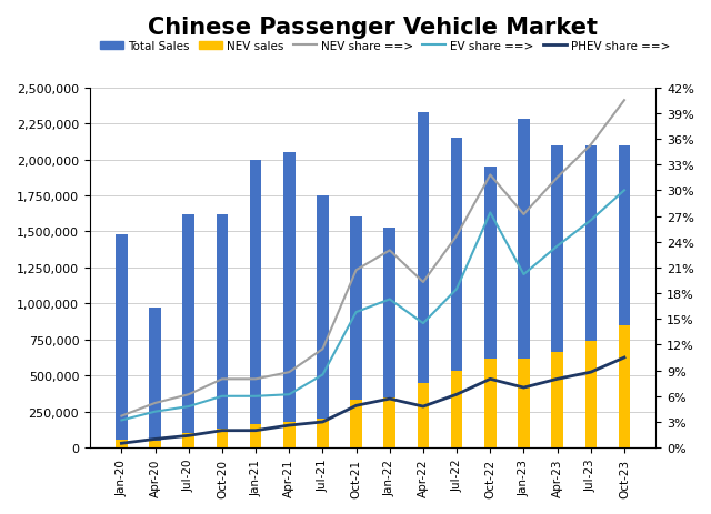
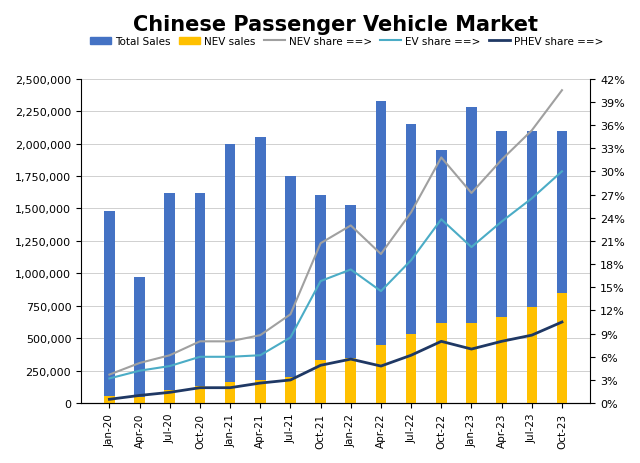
EV share ==>/Oct-22: 27.4% -> 23.8%
